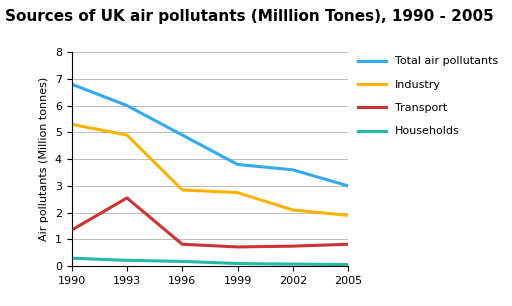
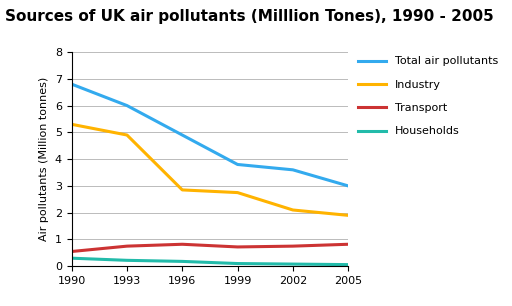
Transport/1990: 1.35 -> 0.55
Transport/1993: 2.55 -> 0.75
